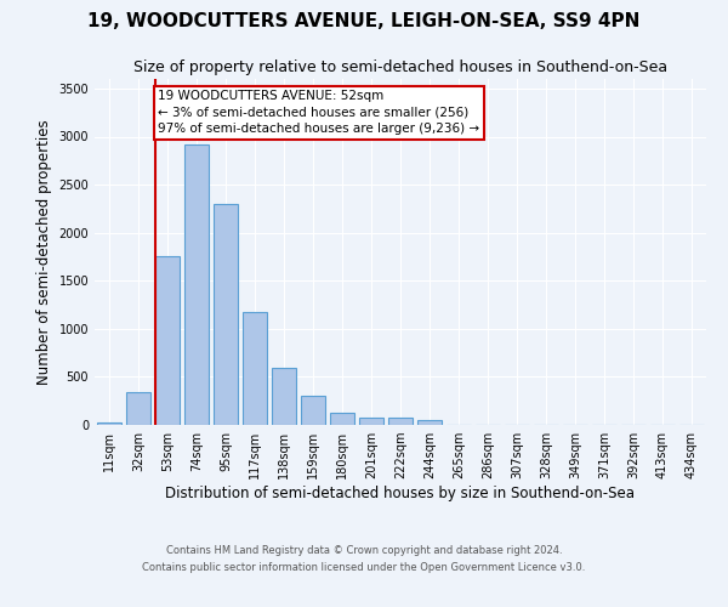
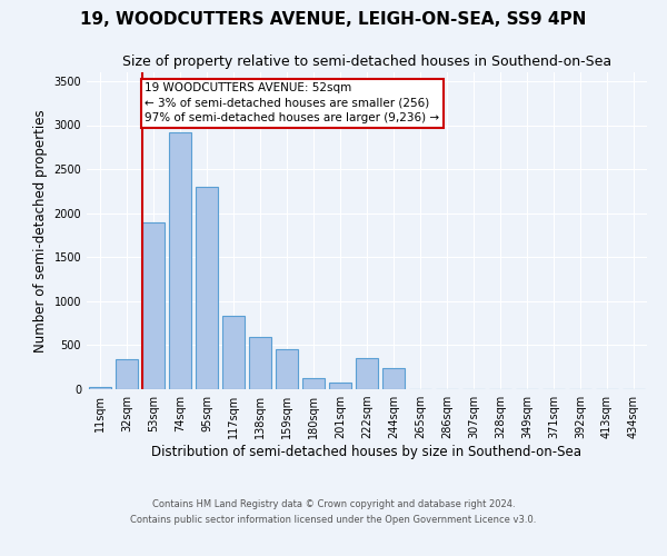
53sqm: 1750 -> 1900
117sqm: 1170 -> 840
159sqm: 300 -> 460
222sqm: 70 -> 360
244sqm: 50 -> 240
